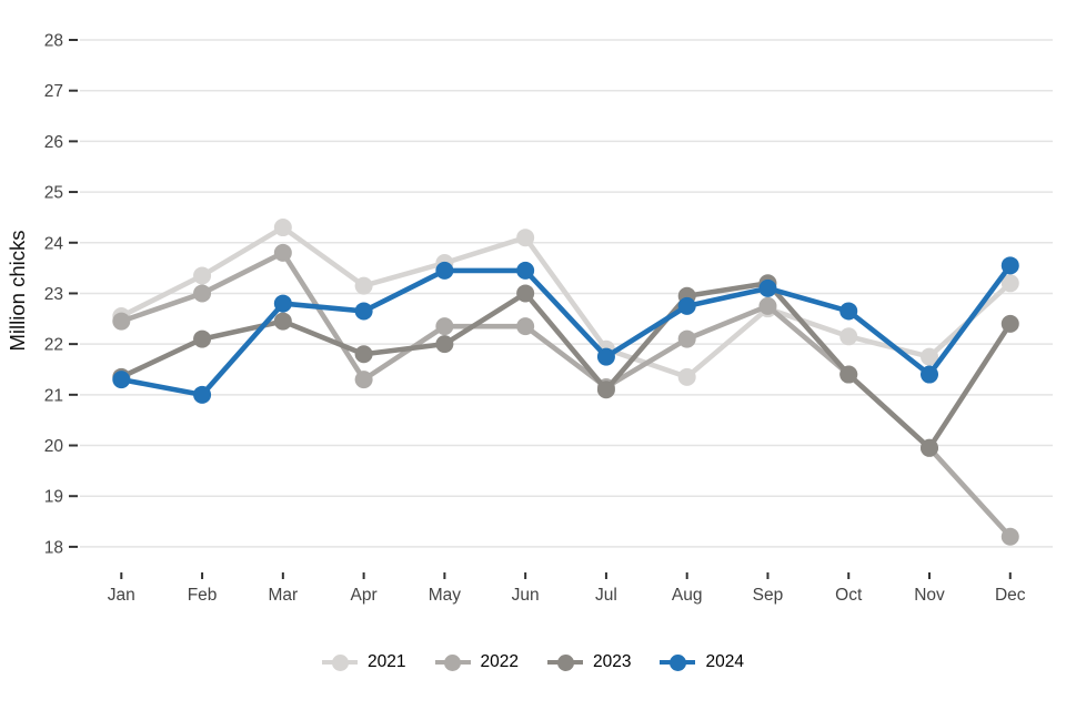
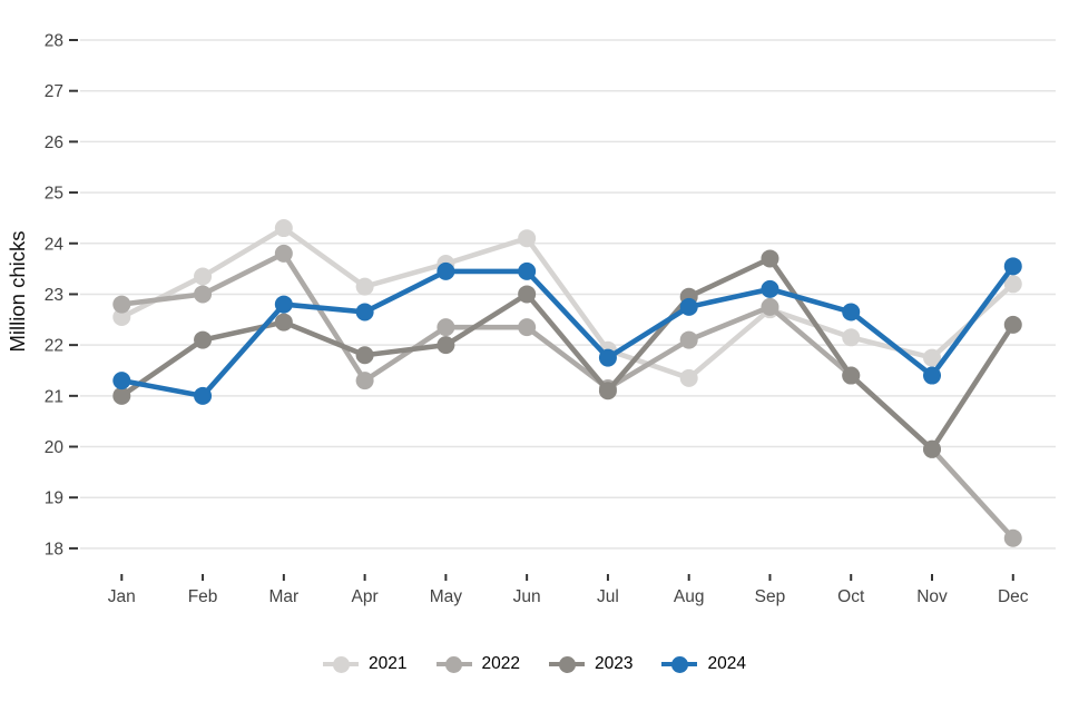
2022/Jan: 22.4 -> 22.8
2023/Jan: 21.4 -> 21.0
2023/Sep: 23.2 -> 23.7
